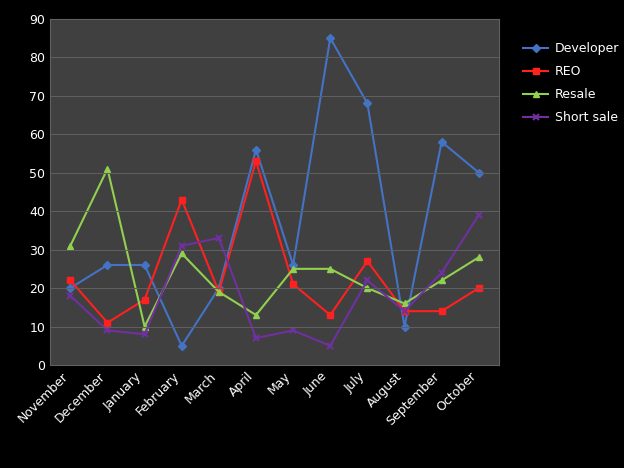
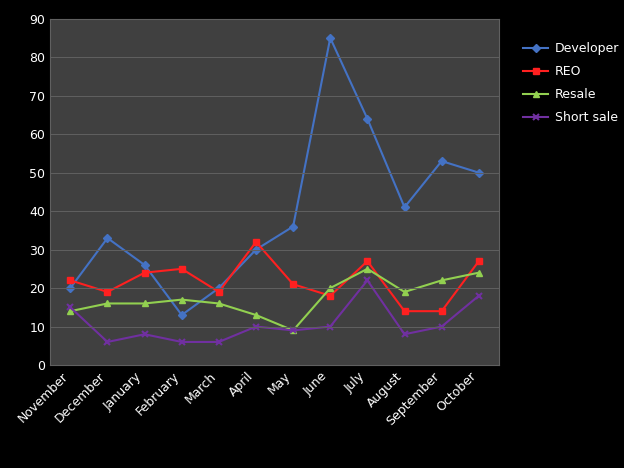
Resale/November: 31 -> 14
Short sale/November: 18 -> 15
Developer/December: 26 -> 33
REO/December: 11 -> 19
Resale/December: 51 -> 16
Short sale/December: 9 -> 6
REO/January: 17 -> 24
Resale/January: 10 -> 16
Developer/February: 5 -> 13
REO/February: 43 -> 25
Resale/February: 29 -> 17
Short sale/February: 31 -> 6
Resale/March: 19 -> 16
Short sale/March: 33 -> 6
Developer/April: 56 -> 30
REO/April: 53 -> 32
Short sale/April: 7 -> 10
Developer/May: 26 -> 36
Resale/May: 25 -> 9
REO/June: 13 -> 18
Resale/June: 25 -> 20
Short sale/June: 5 -> 10
Developer/July: 68 -> 64
Resale/July: 20 -> 25
Developer/August: 10 -> 41
Resale/August: 16 -> 19
Short sale/August: 14 -> 8
Developer/September: 58 -> 53
Short sale/September: 24 -> 10
REO/October: 20 -> 27
Resale/October: 28 -> 24
Short sale/October: 39 -> 18
